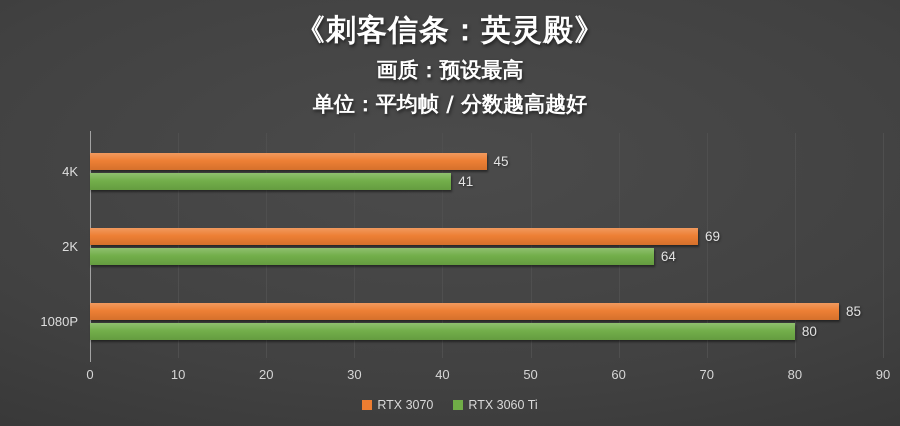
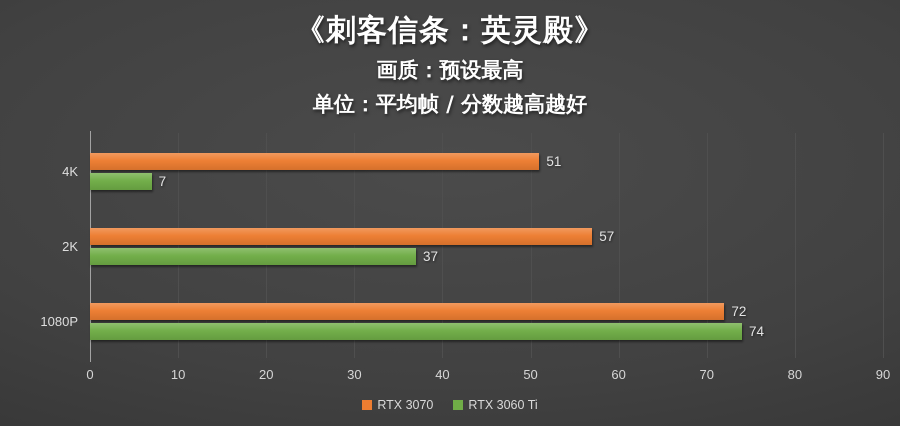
RTX 3070/4K: 45 -> 51
RTX 3060 Ti/4K: 41 -> 7
RTX 3070/2K: 69 -> 57
RTX 3060 Ti/2K: 64 -> 37
RTX 3070/1080P: 85 -> 72
RTX 3060 Ti/1080P: 80 -> 74
